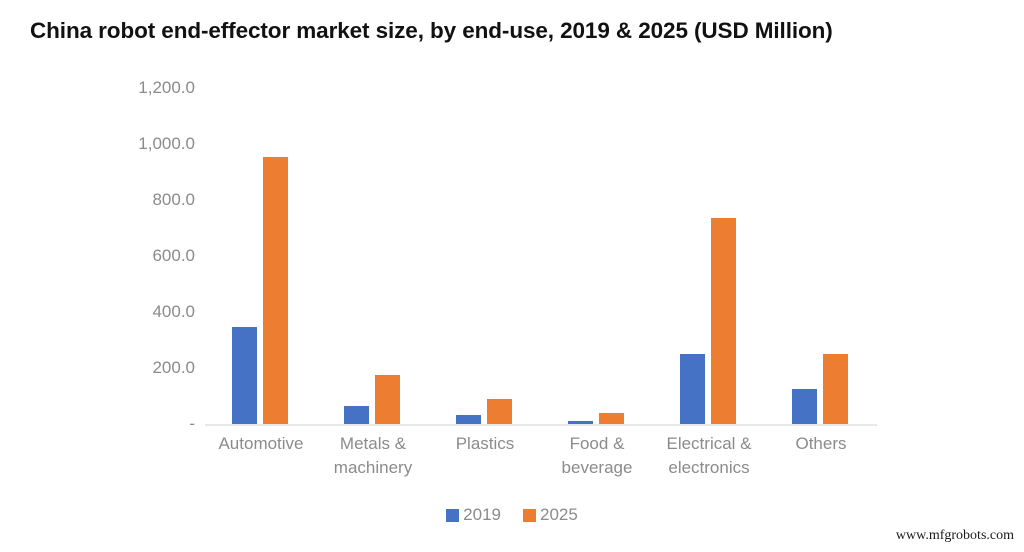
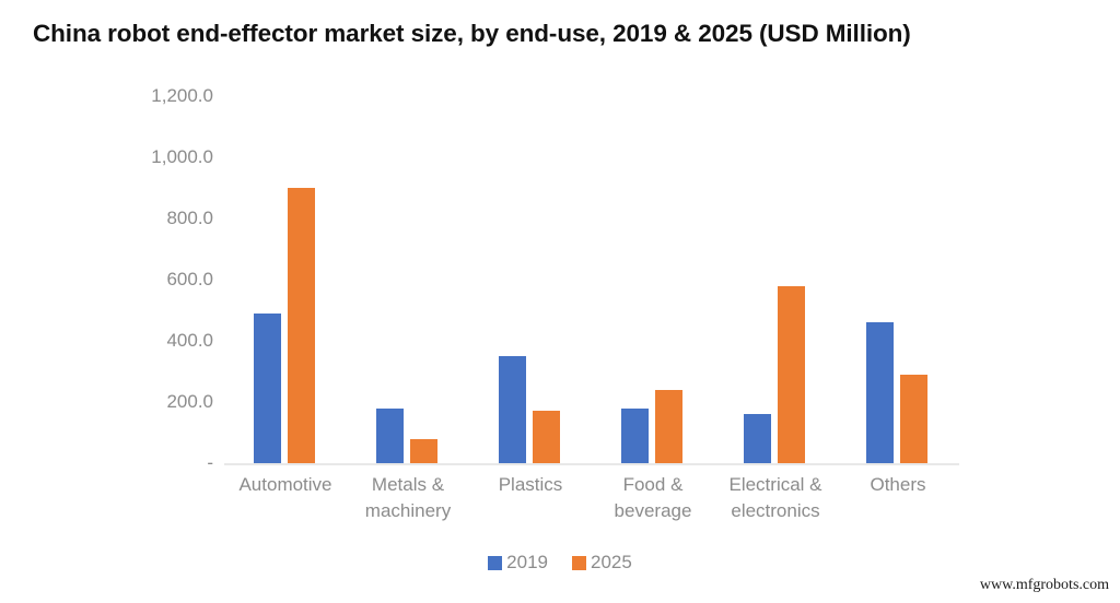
2019/Automotive: 350 -> 490
2025/Automotive: 960 -> 900
2019/Metals & machinery: 60 -> 180
2025/Metals & machinery: 180 -> 80
2019/Plastics: 30 -> 350
2025/Plastics: 90 -> 170
2019/Food & beverage: 10 -> 180
2025/Food & beverage: 40 -> 240
2019/Electrical & electronics: 250 -> 160
2025/Electrical & electronics: 740 -> 580
2019/Others: 120 -> 460
2025/Others: 250 -> 290
